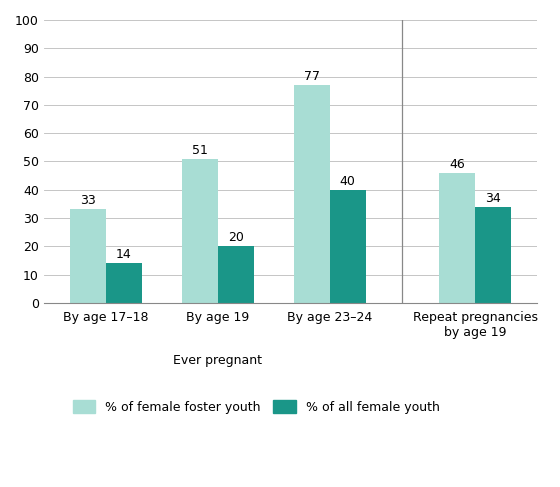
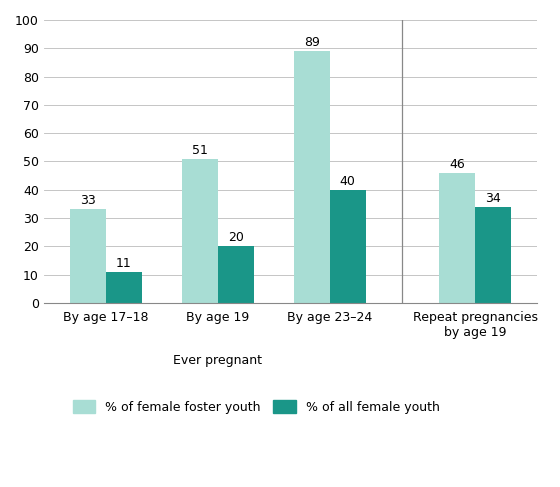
% of all female youth/By age 17–18: 14 -> 11
% of female foster youth/By age 23–24: 77 -> 89
